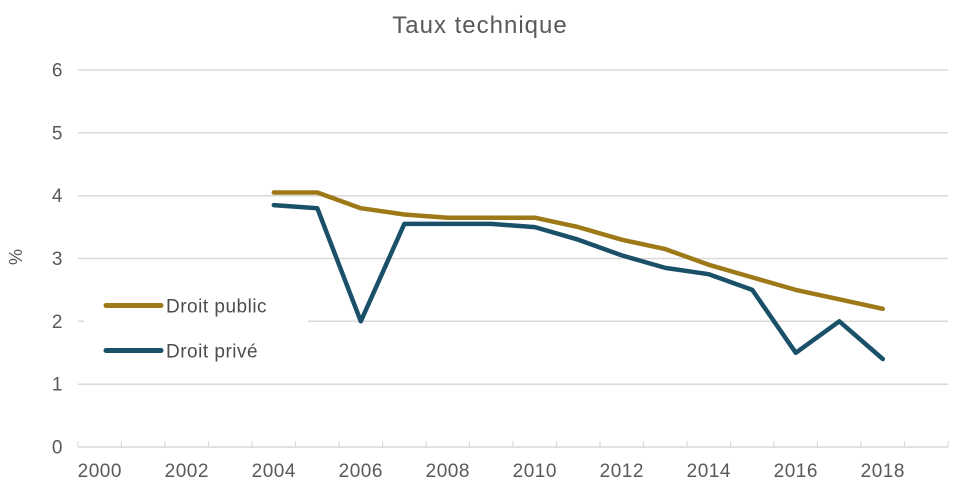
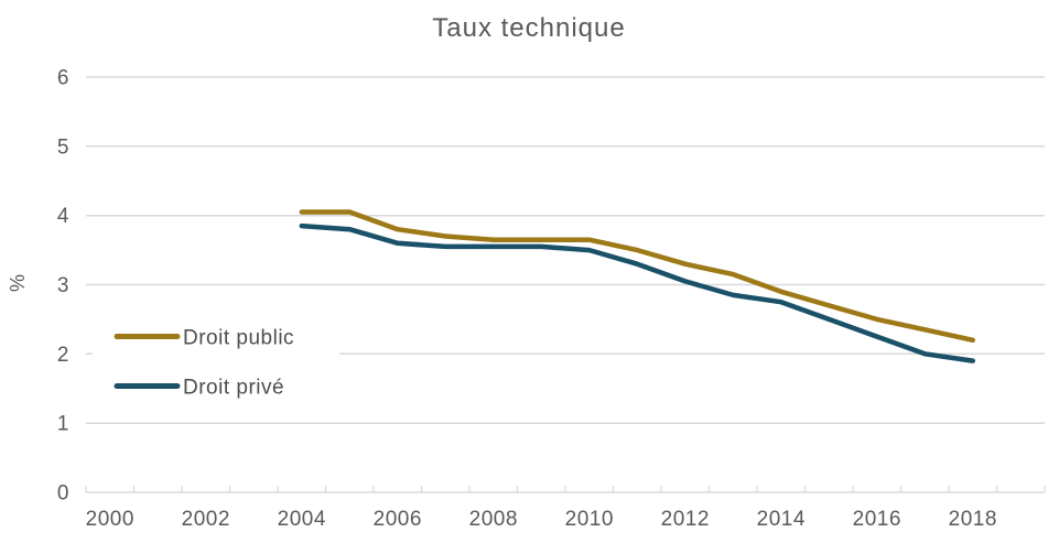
Droit privé/2006: 2.0 -> 3.6
Droit privé/2016: 1.5 -> 2.2
Droit privé/2018: 1.4 -> 1.9
